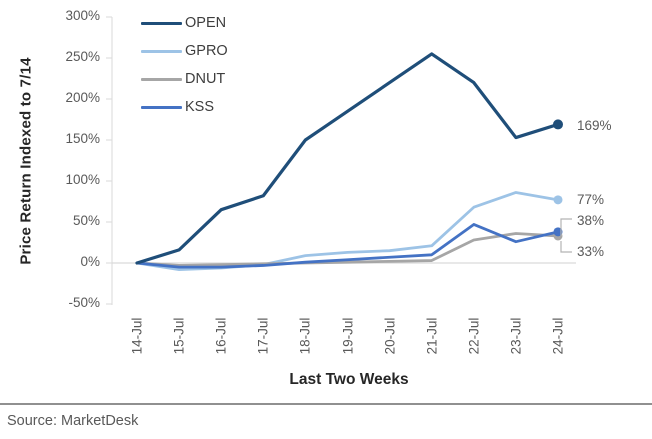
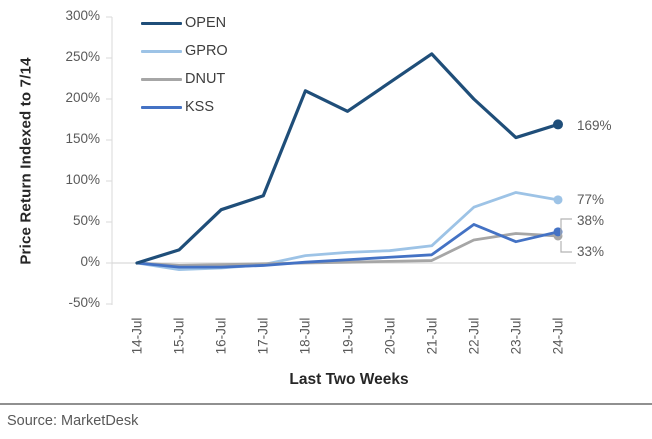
OPEN/18-Jul: 150% -> 210%
OPEN/22-Jul: 220% -> 200%
